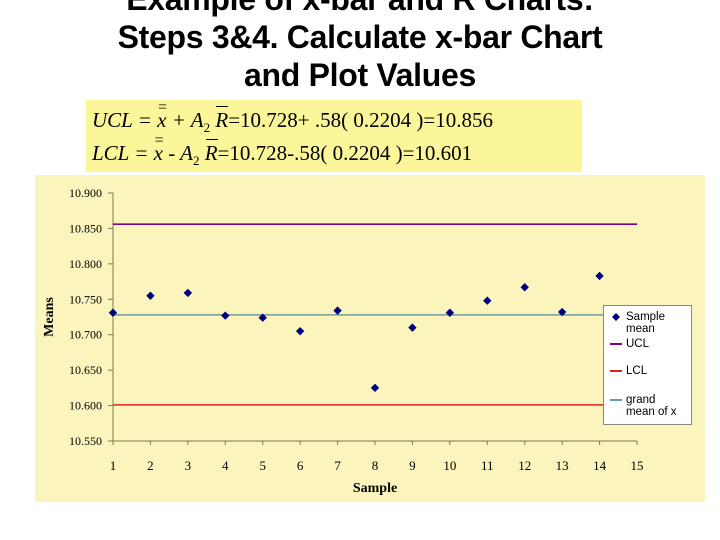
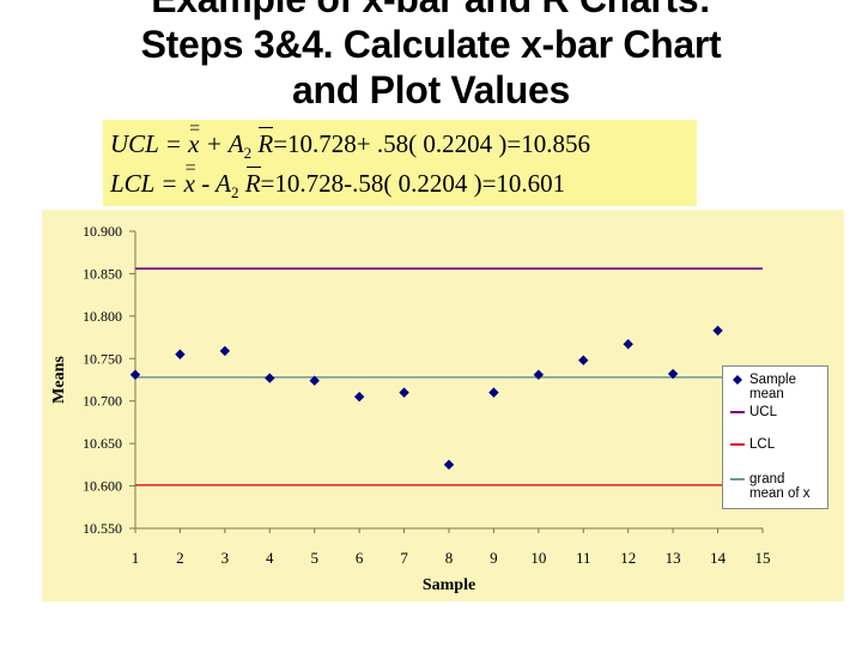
Sample mean/7: 10.73 -> 10.71
